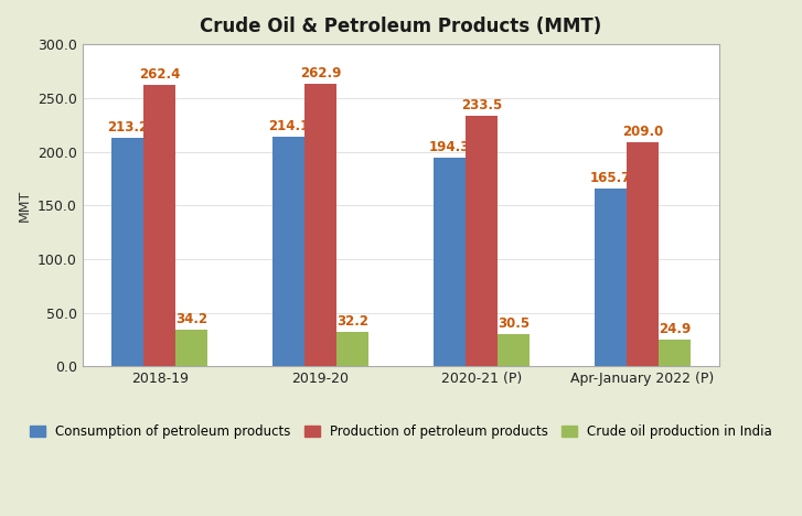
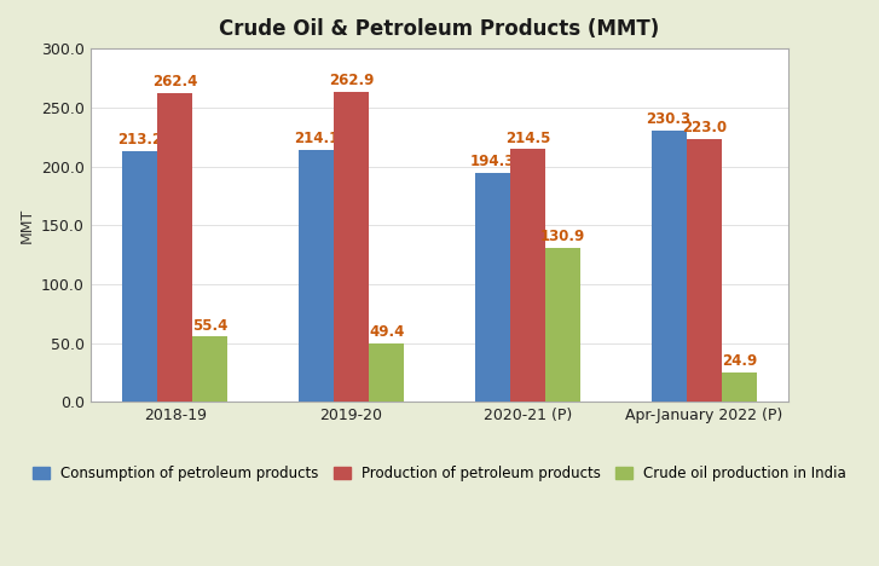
Crude oil production in India/2018-19: 34.2 -> 55.4
Crude oil production in India/2019-20: 32.2 -> 49.4
Production of petroleum products/2020-21 (P): 233.5 -> 214.5
Crude oil production in India/2020-21 (P): 30.5 -> 130.9
Consumption of petroleum products/Apr-January 2022 (P): 165.7 -> 230.3
Production of petroleum products/Apr-January 2022 (P): 209.0 -> 223.0
